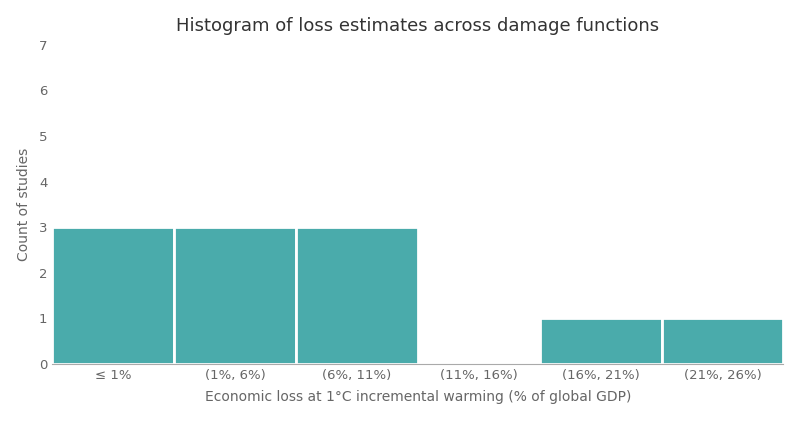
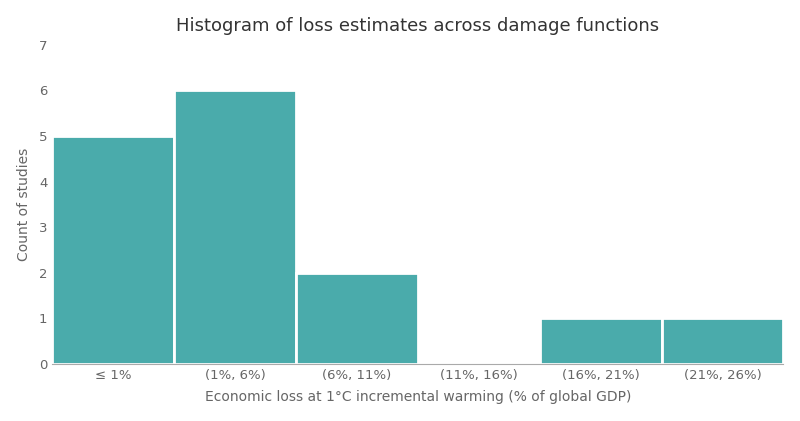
≤ 1%: 3 -> 5
(1%, 6%): 3 -> 6
(6%, 11%): 3 -> 2
